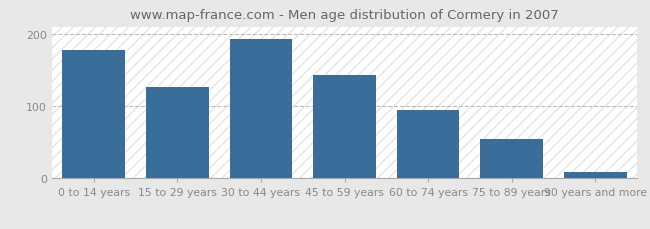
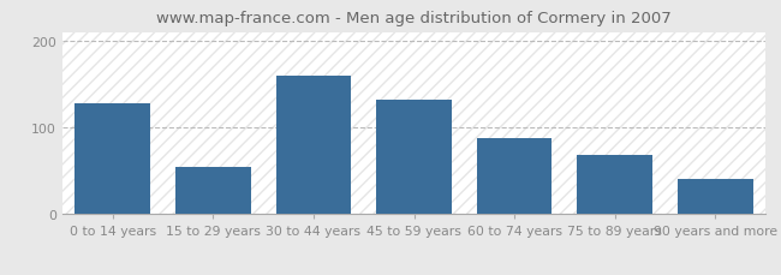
0 to 14 years: 178 -> 128
15 to 29 years: 127 -> 54
30 to 44 years: 193 -> 160
45 to 59 years: 143 -> 132
60 to 74 years: 95 -> 88
75 to 89 years: 55 -> 68
90 years and more: 9 -> 40
